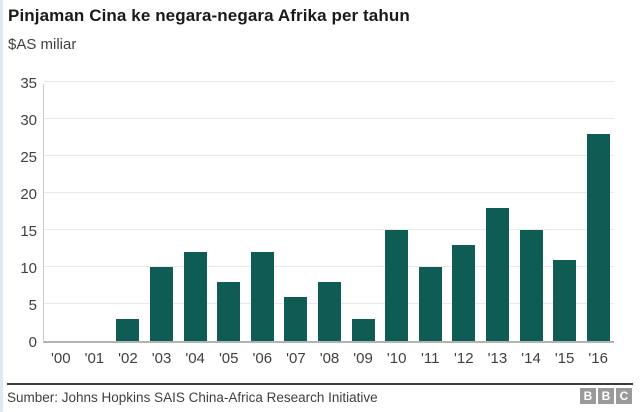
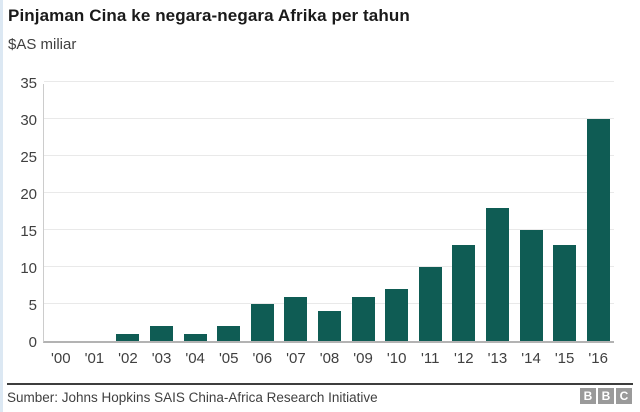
'02: 3 -> 1
'03: 10 -> 2
'04: 12 -> 1
'05: 8 -> 2
'06: 12 -> 5
'08: 8 -> 4
'09: 3 -> 6
'10: 15 -> 7
'15: 11 -> 13
'16: 28 -> 30
